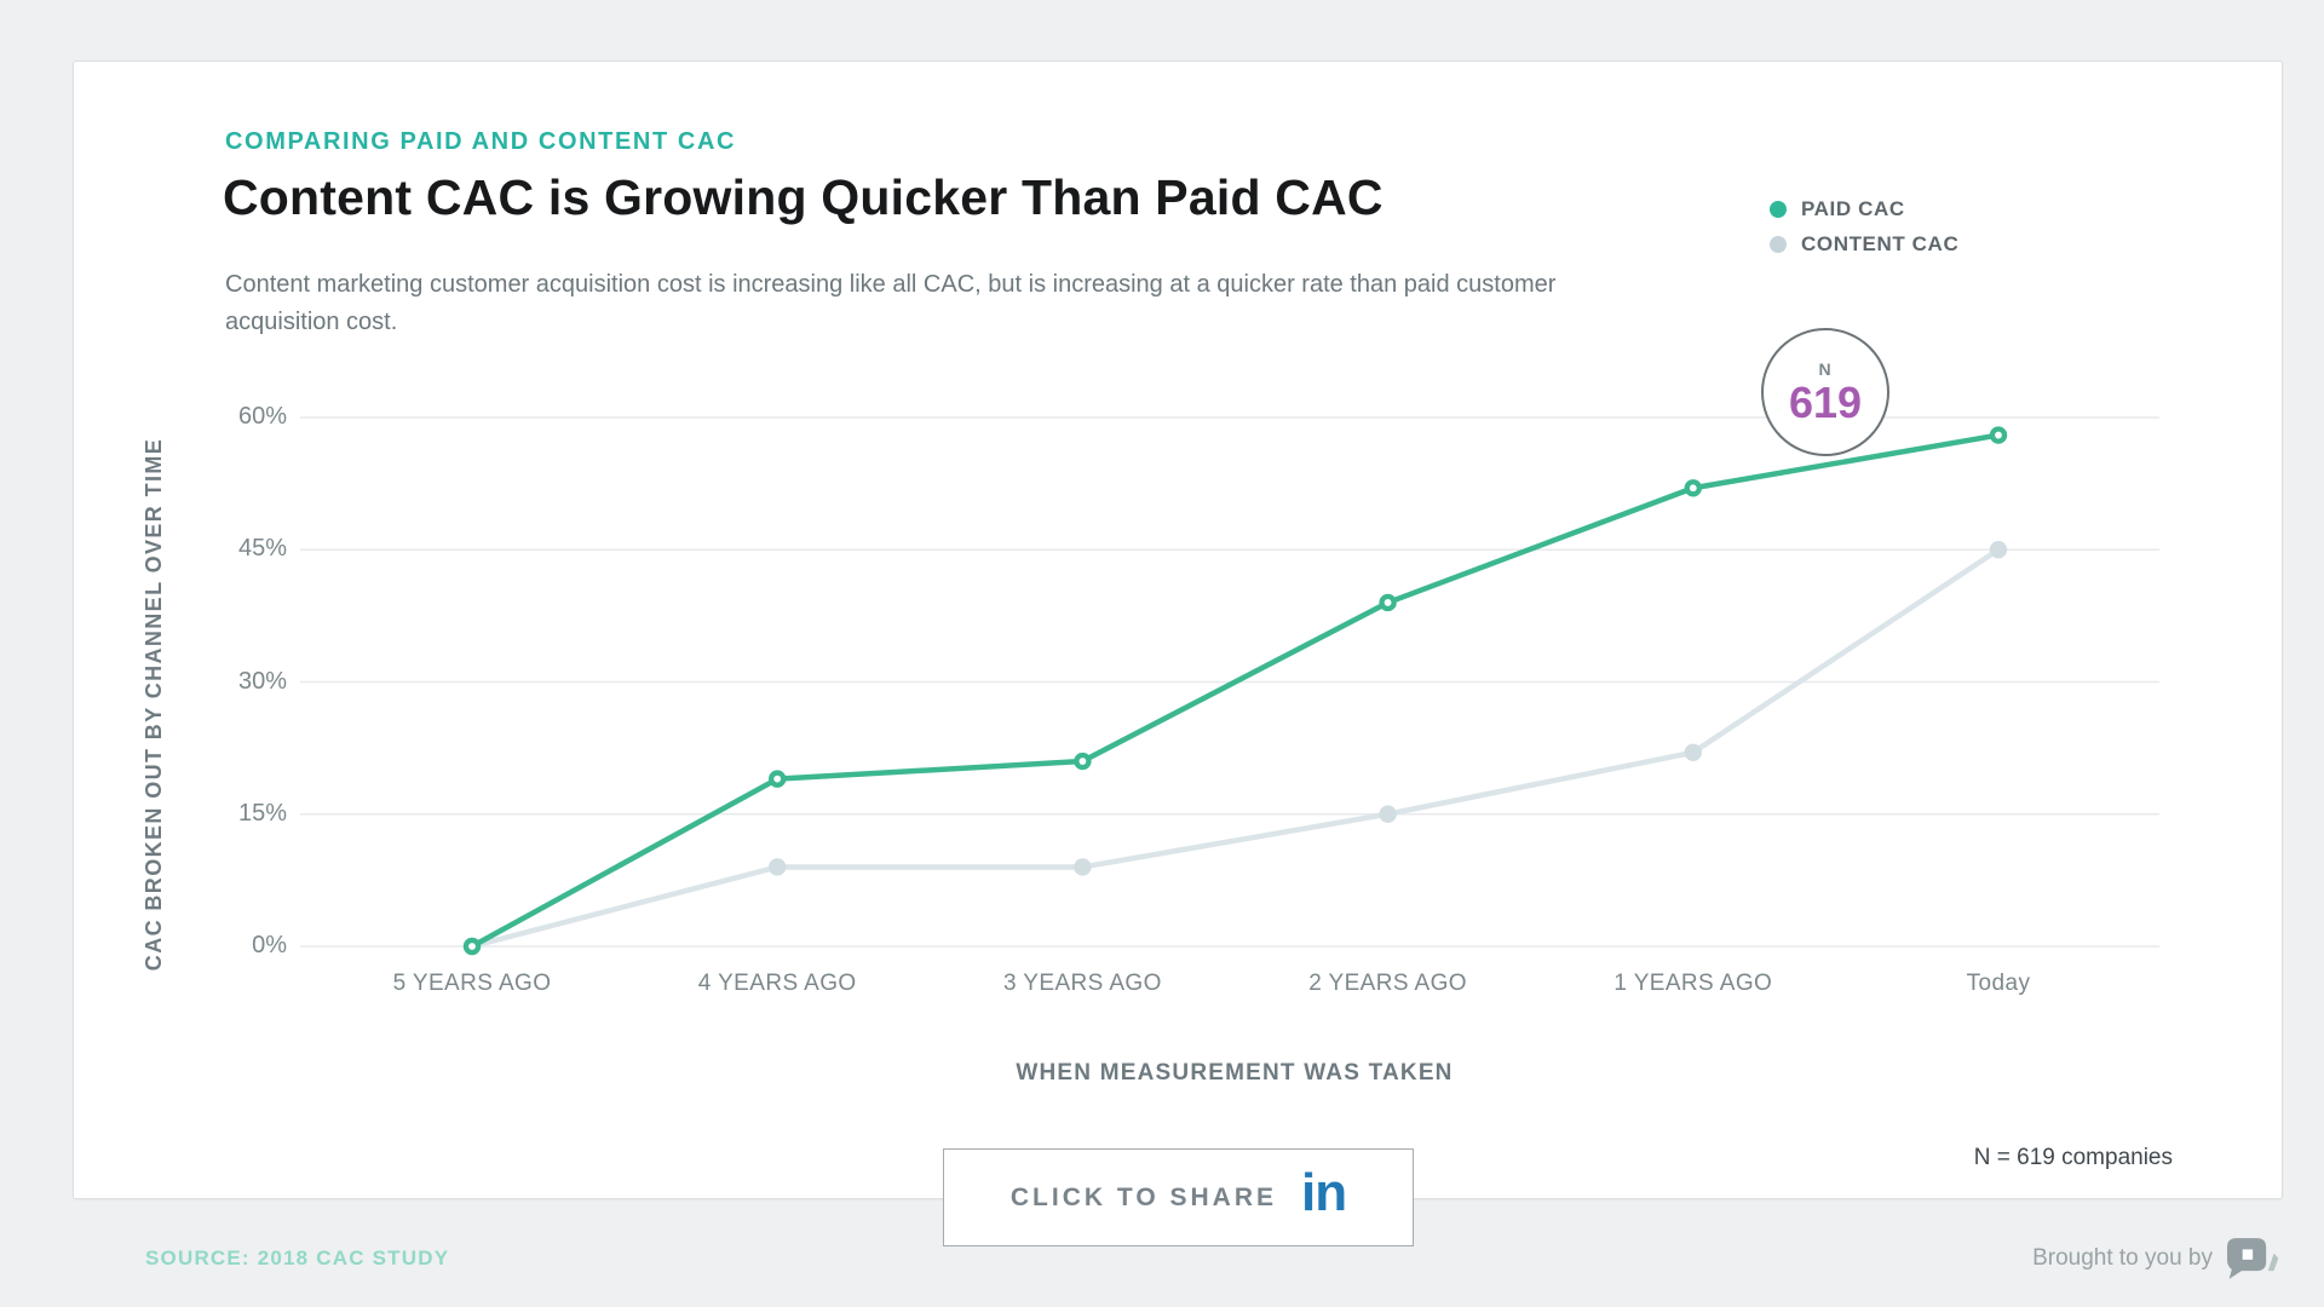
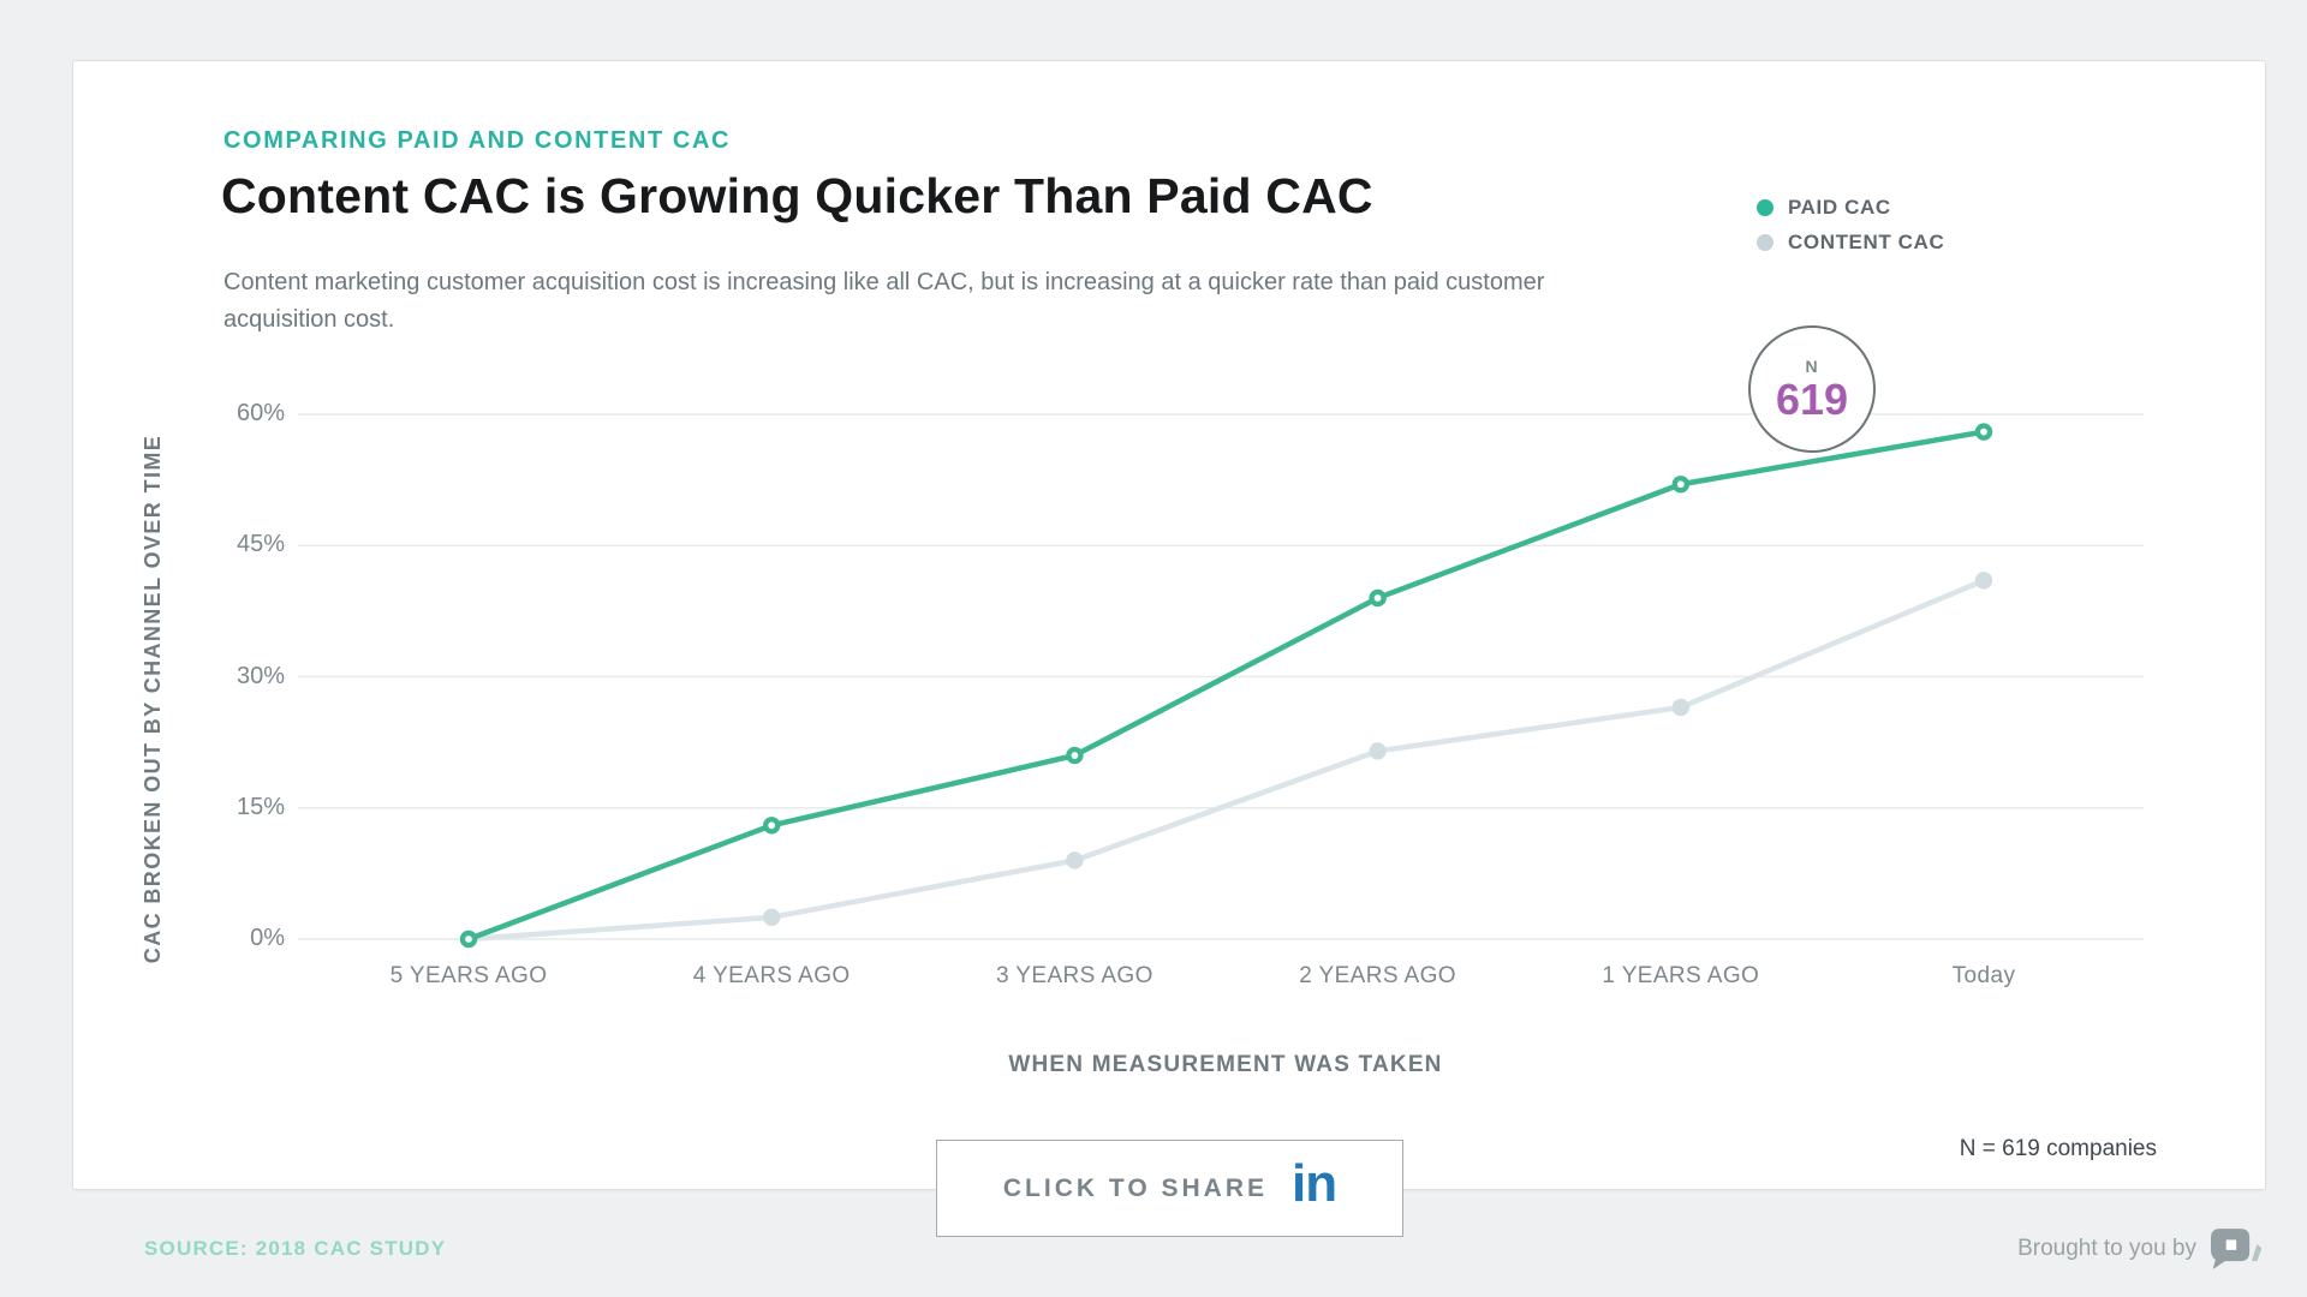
PAID CAC/4 YEARS AGO: 19% -> 13%
CONTENT CAC/4 YEARS AGO: 9% -> 2%
CONTENT CAC/2 YEARS AGO: 15% -> 22%
CONTENT CAC/1 YEARS AGO: 22% -> 26%
CONTENT CAC/Today: 45% -> 41%
